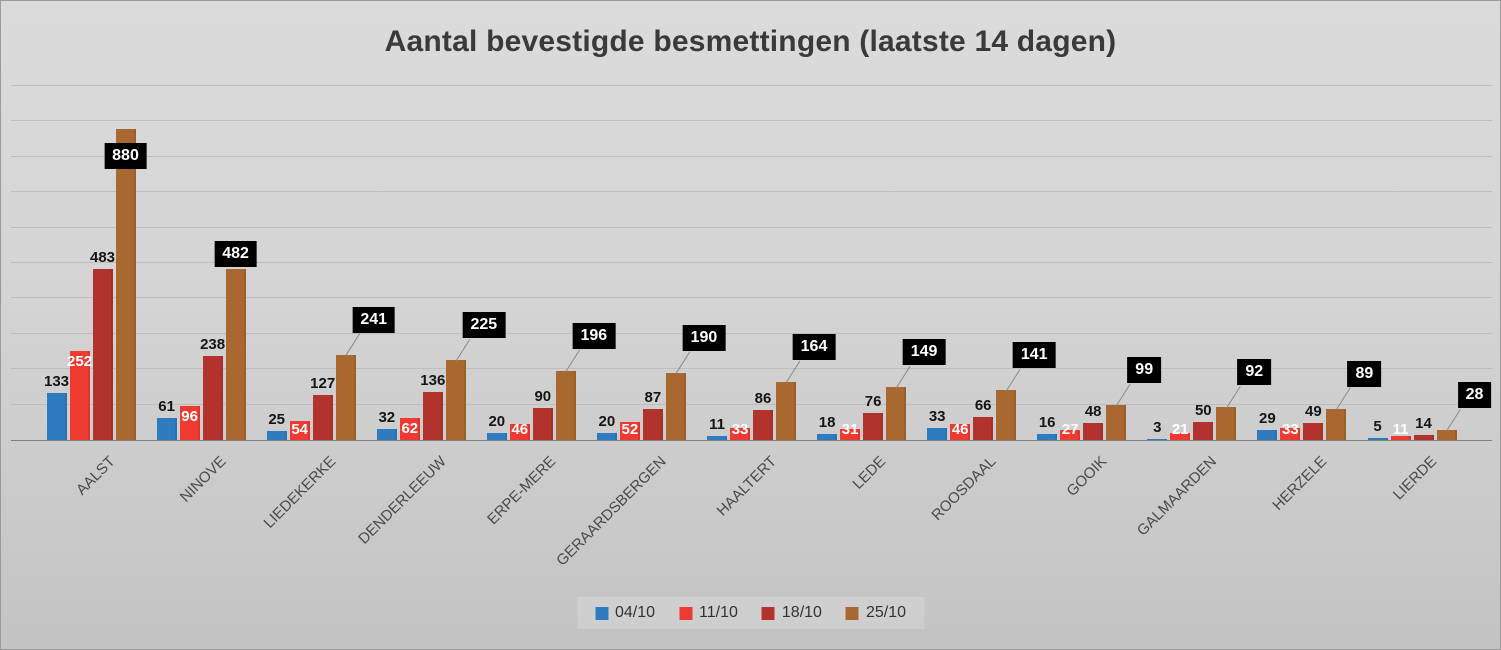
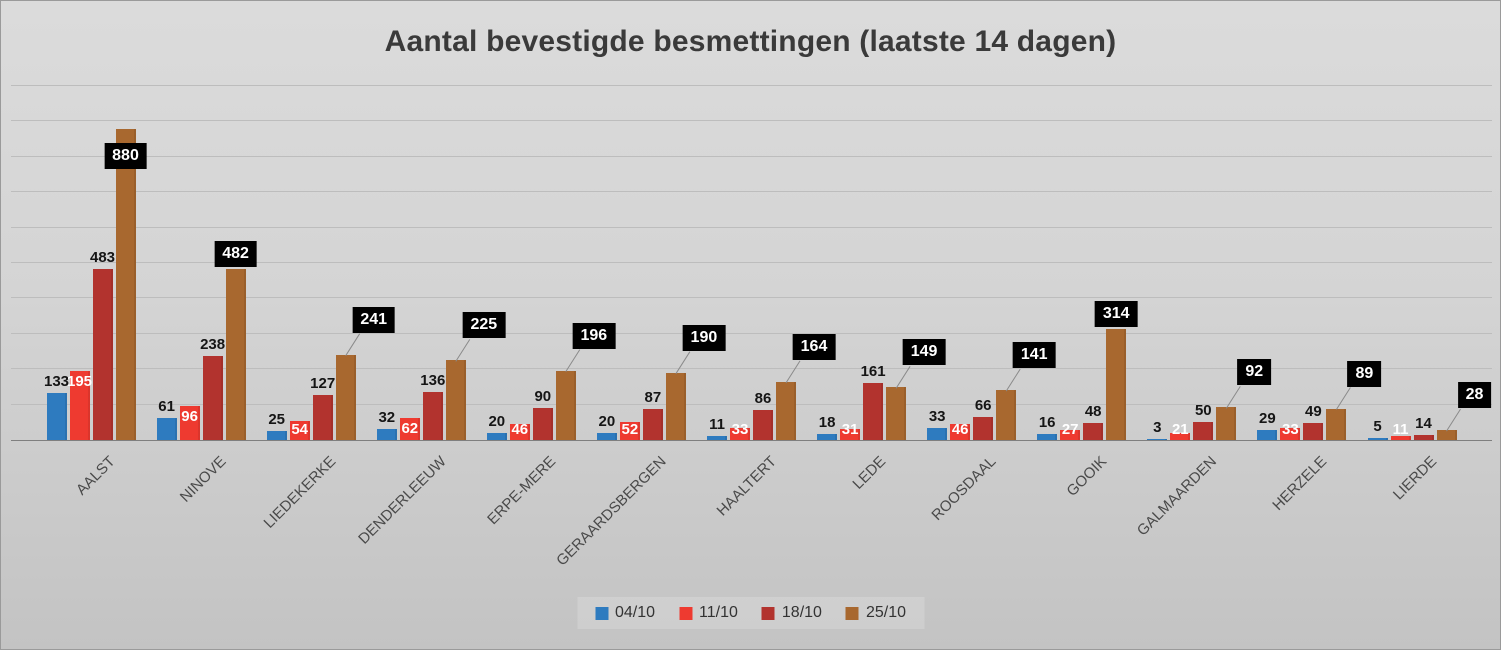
11/10/AALST: 252 -> 195
18/10/LEDE: 76 -> 161
25/10/GOOIK: 99 -> 314
